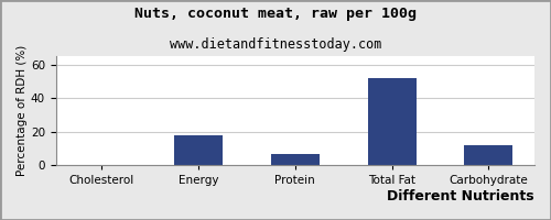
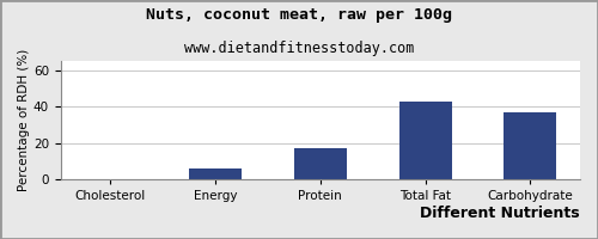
Energy: 18 -> 6
Protein: 7 -> 17
Total Fat: 52 -> 43
Carbohydrate: 12 -> 37
